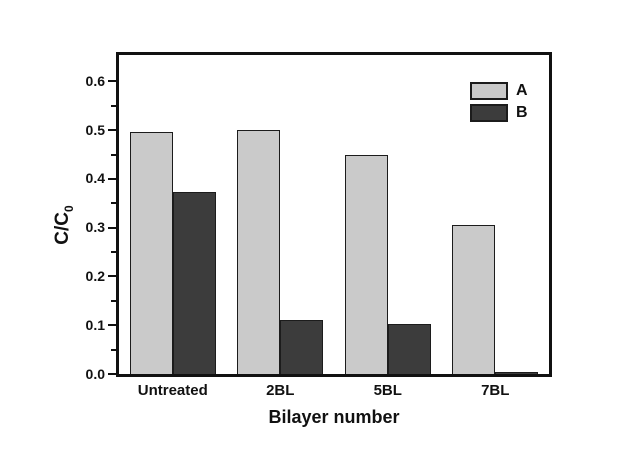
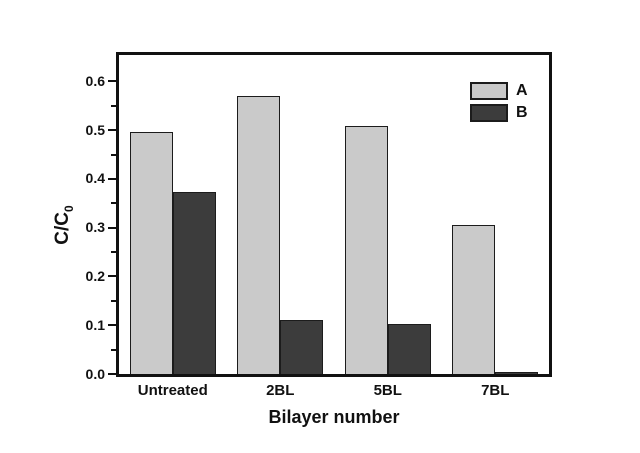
A/2BL: 0.50 -> 0.57
A/5BL: 0.45 -> 0.51
